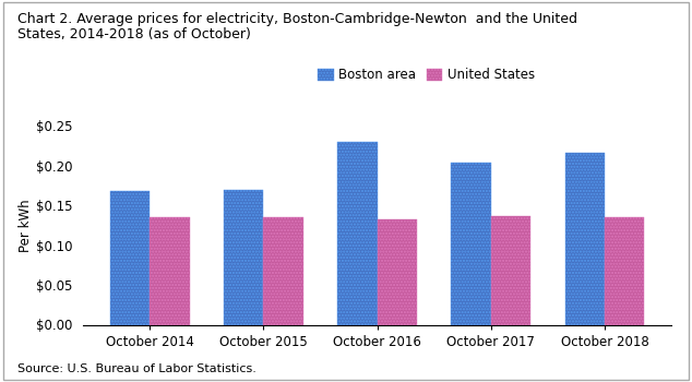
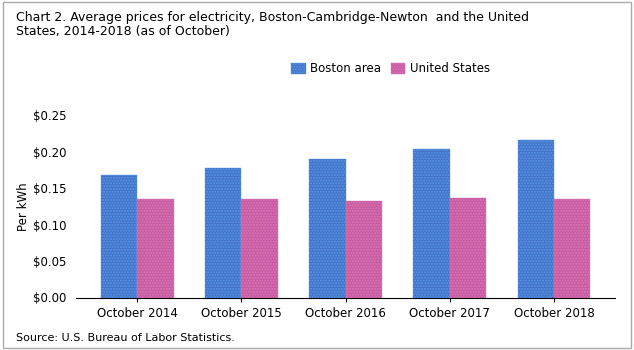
Boston area/October 2015: $0.170 -> $0.178
Boston area/October 2016: $0.230 -> $0.190
